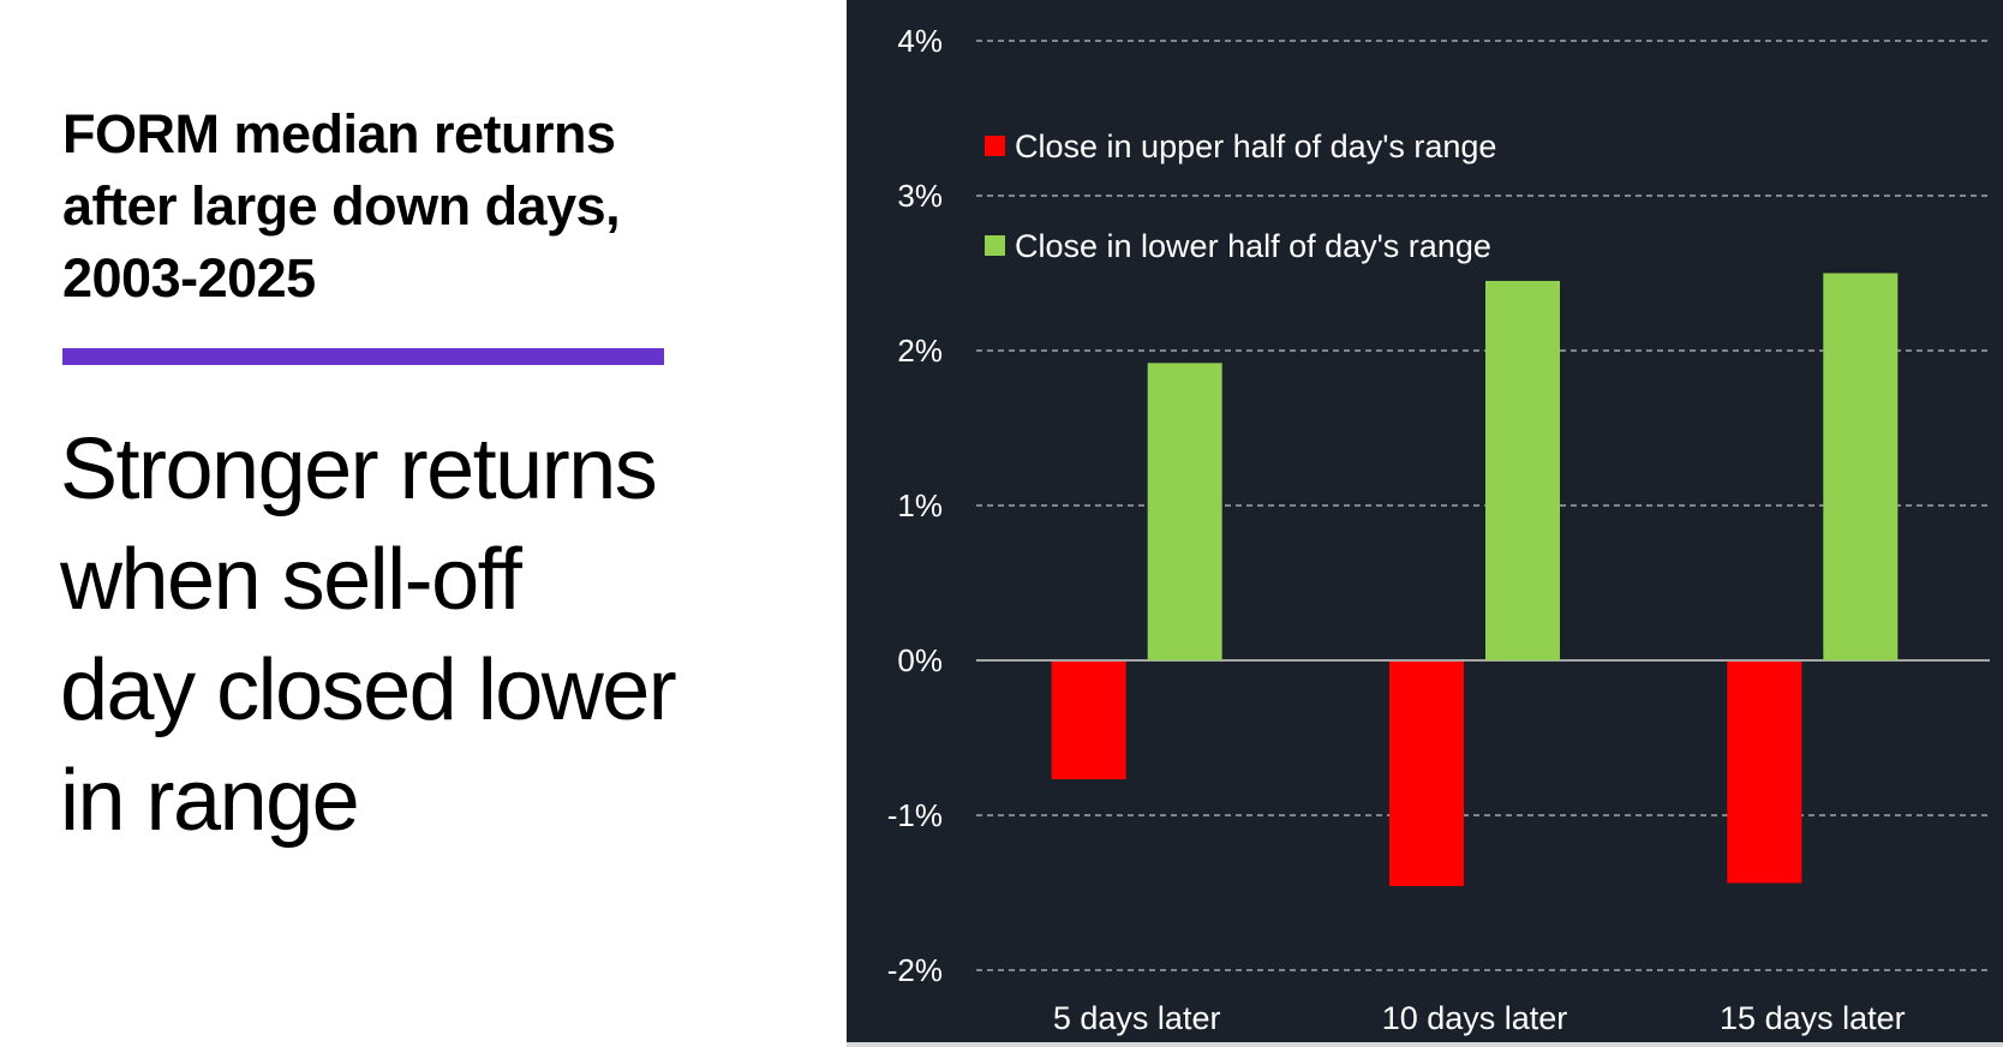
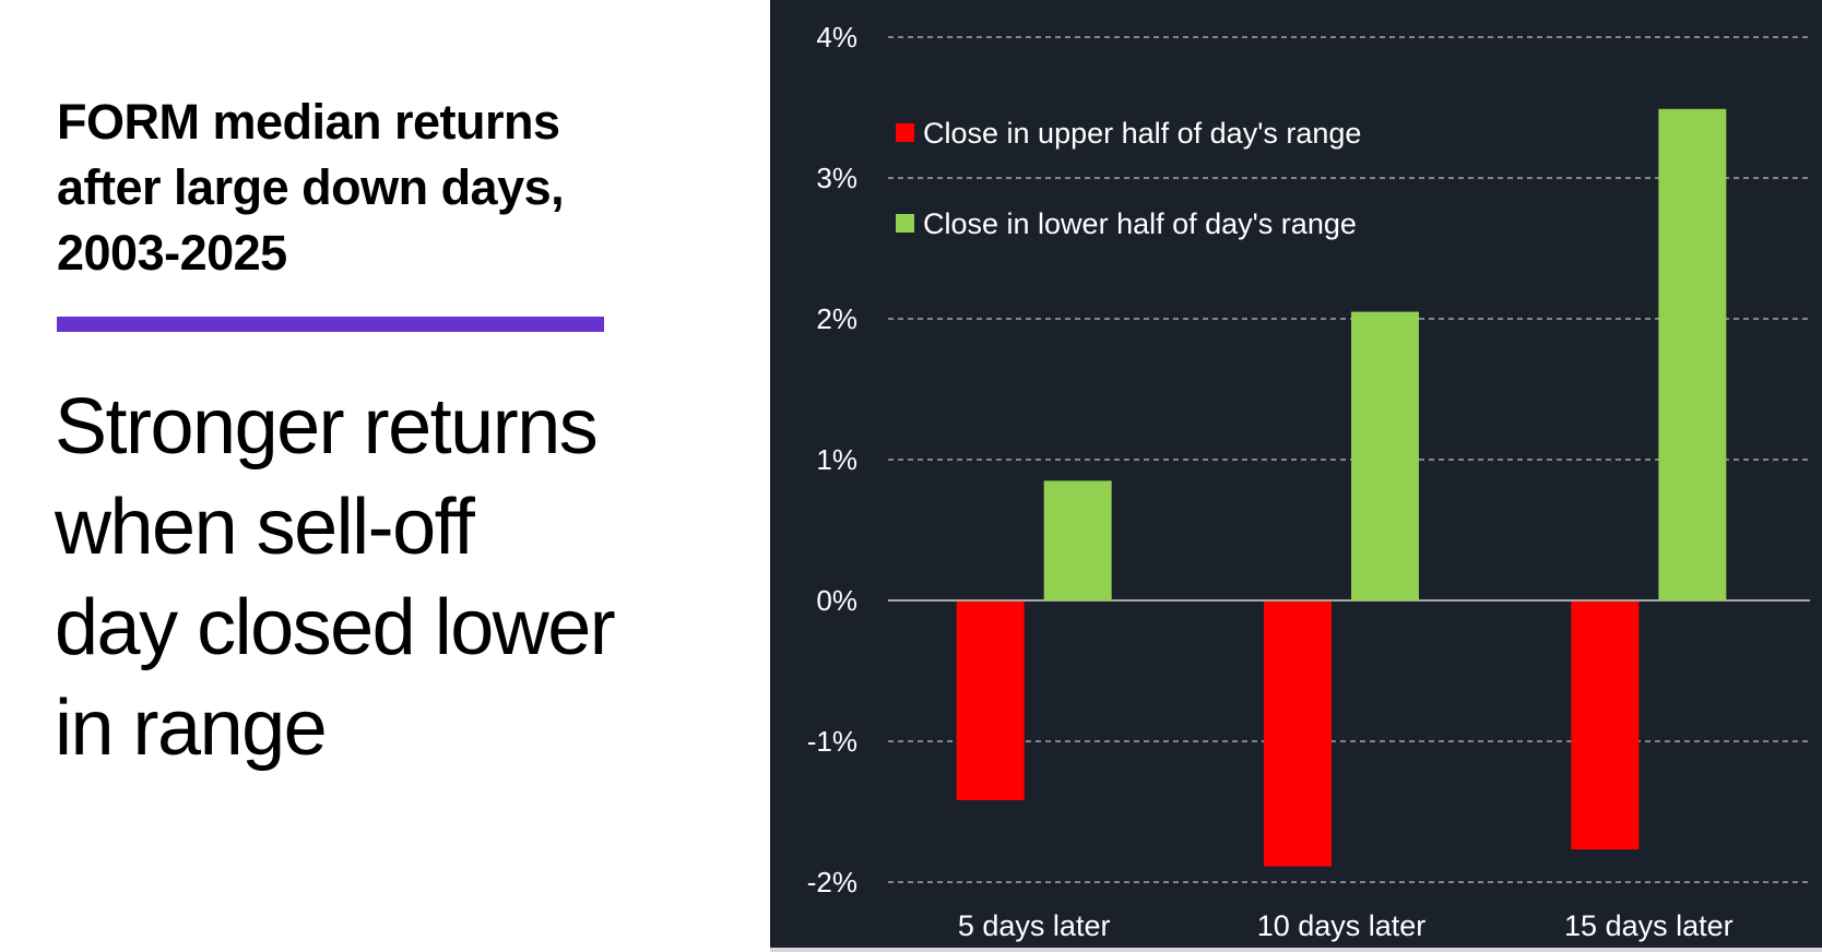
Close in upper half of day's range/5 days later: -0.76% -> -1.41%
Close in lower half of day's range/5 days later: 1.92% -> 0.85%
Close in upper half of day's range/10 days later: -1.45% -> -1.88%
Close in lower half of day's range/10 days later: 2.45% -> 2.05%
Close in upper half of day's range/15 days later: -1.43% -> -1.76%
Close in lower half of day's range/15 days later: 2.50% -> 3.49%
